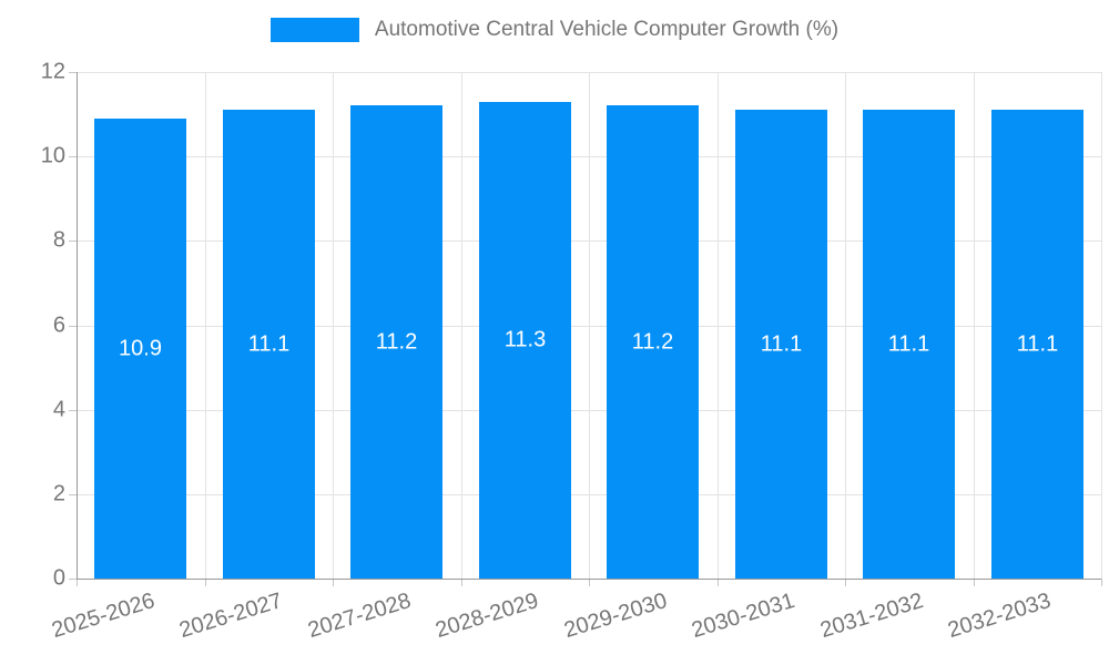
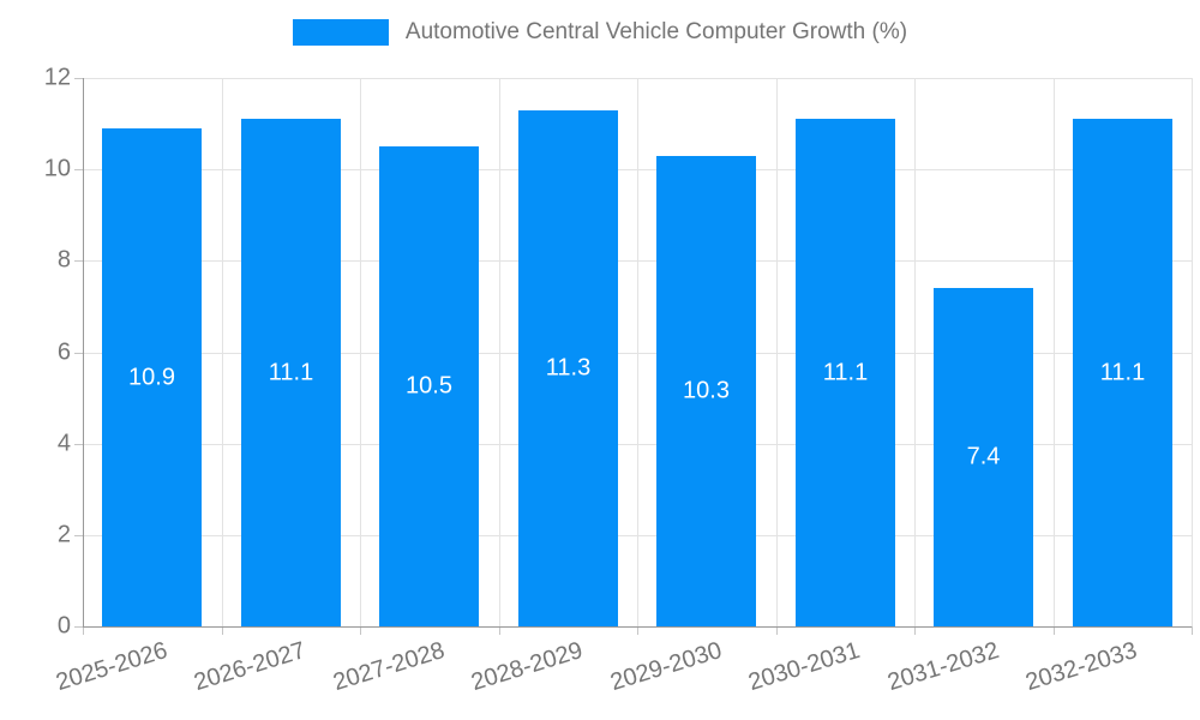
2027-2028: 11.2 -> 10.5
2029-2030: 11.2 -> 10.3
2031-2032: 11.1 -> 7.4
